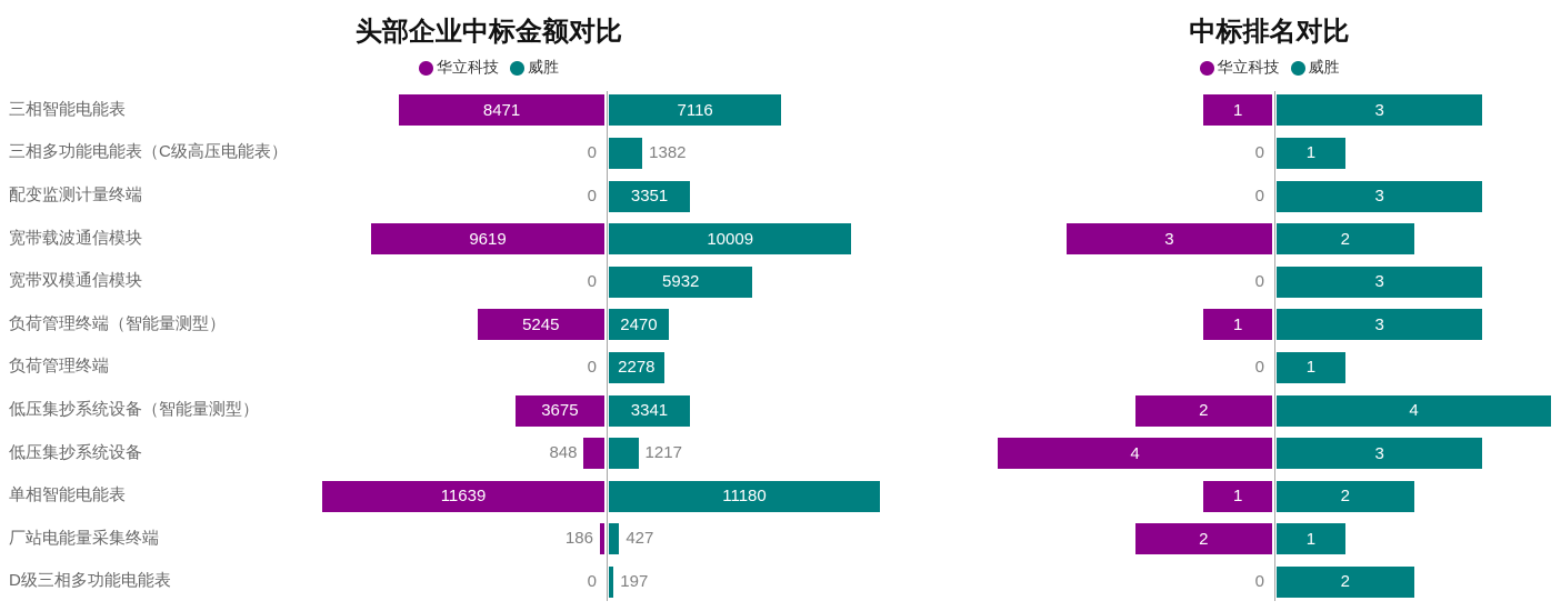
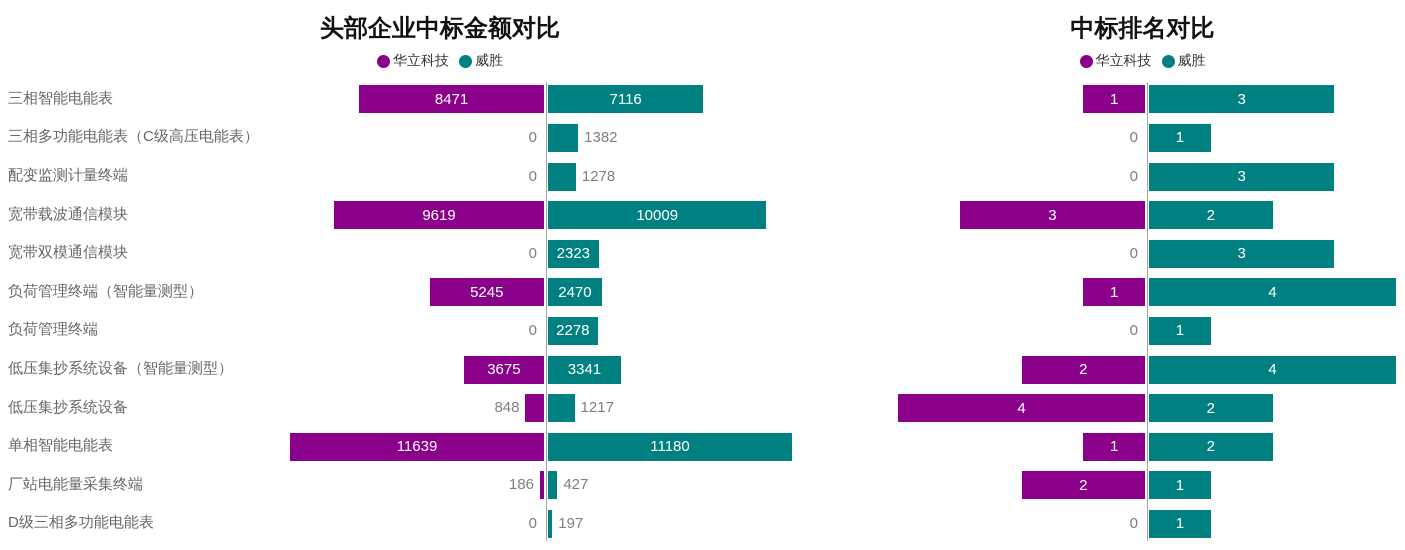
头部企业中标金额对比/威胜/配变监测计量终端: 3351 -> 1278
头部企业中标金额对比/威胜/宽带双模通信模块: 5932 -> 2323
中标排名对比/威胜/负荷管理终端（智能量测型）: 3 -> 4
中标排名对比/威胜/低压集抄系统设备: 3 -> 2
中标排名对比/威胜/D级三相多功能电能表: 2 -> 1
